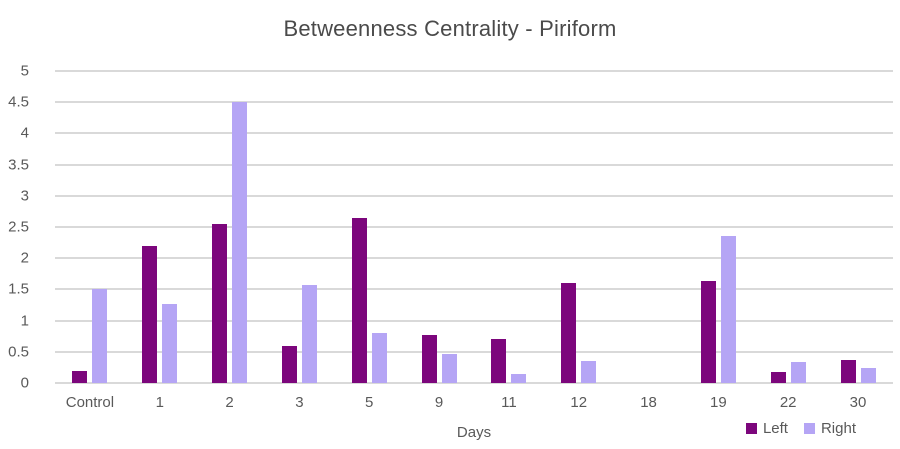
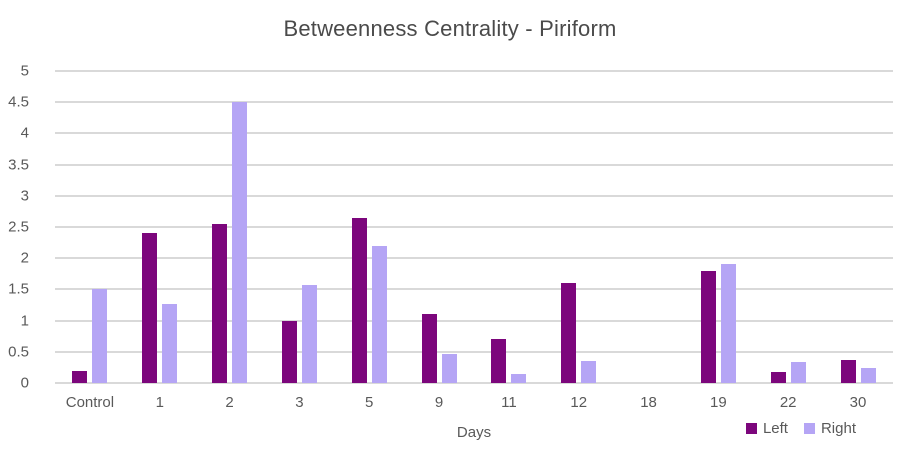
Left/1: 2.2 -> 2.4
Left/3: 0.6 -> 1.0
Right/5: 0.8 -> 2.2
Left/9: 0.8 -> 1.1
Left/19: 1.6 -> 1.8
Right/19: 2.4 -> 1.9
